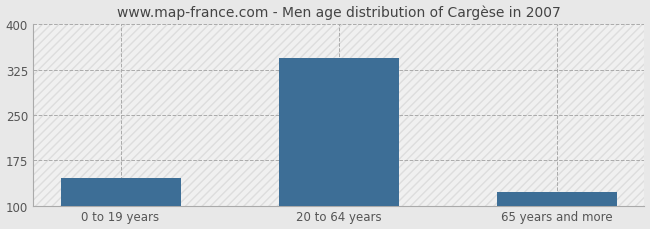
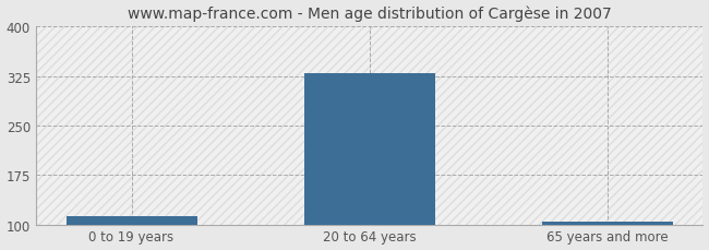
0 to 19 years: 146 -> 113
20 to 64 years: 344 -> 330
65 years and more: 122 -> 105
